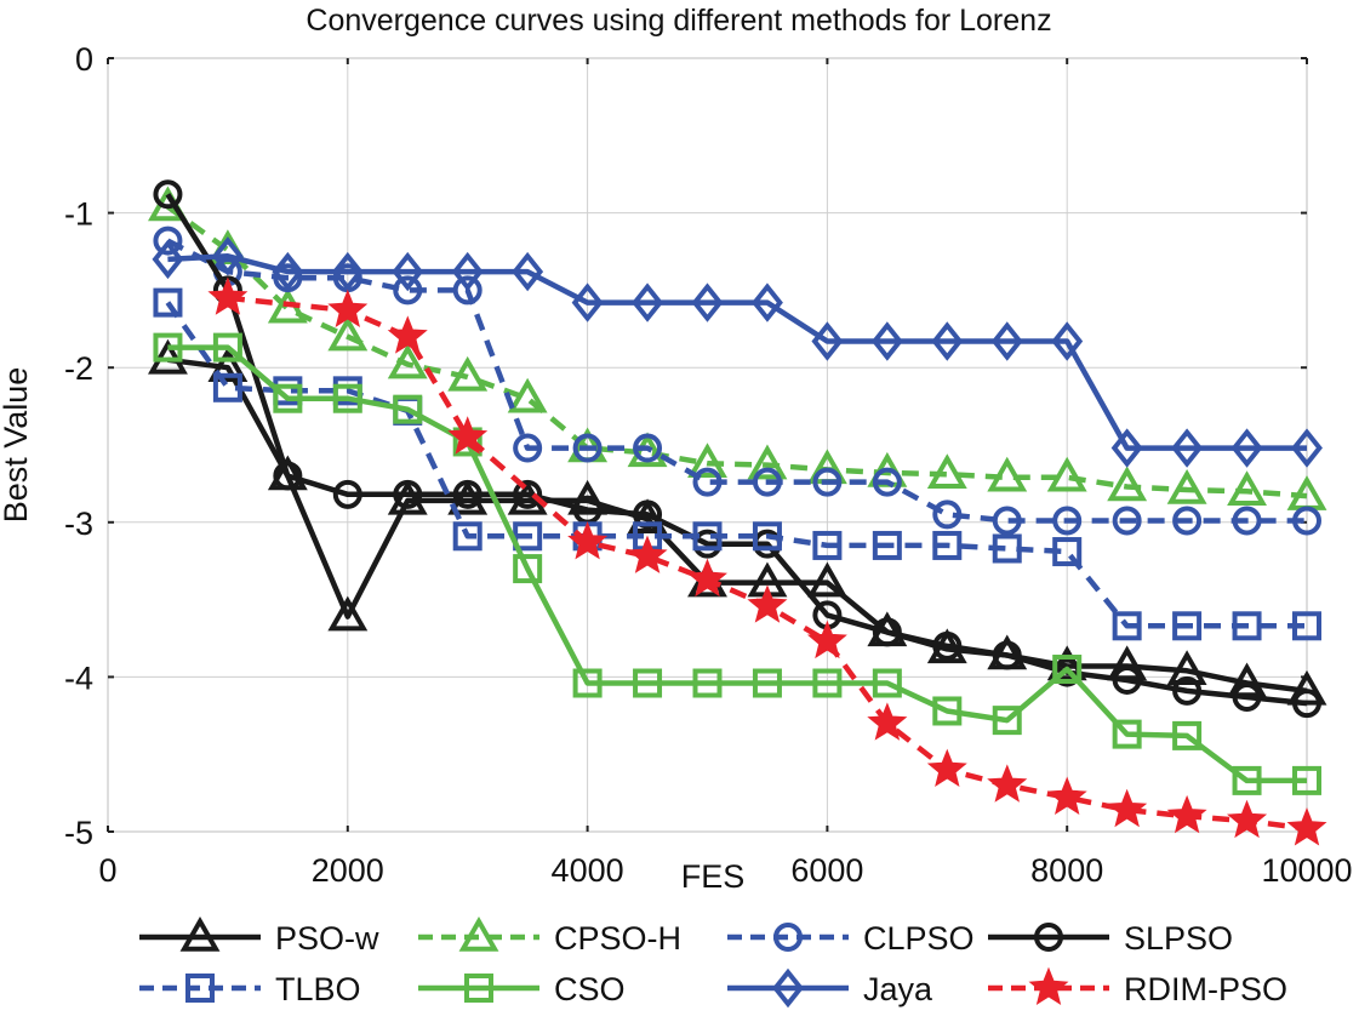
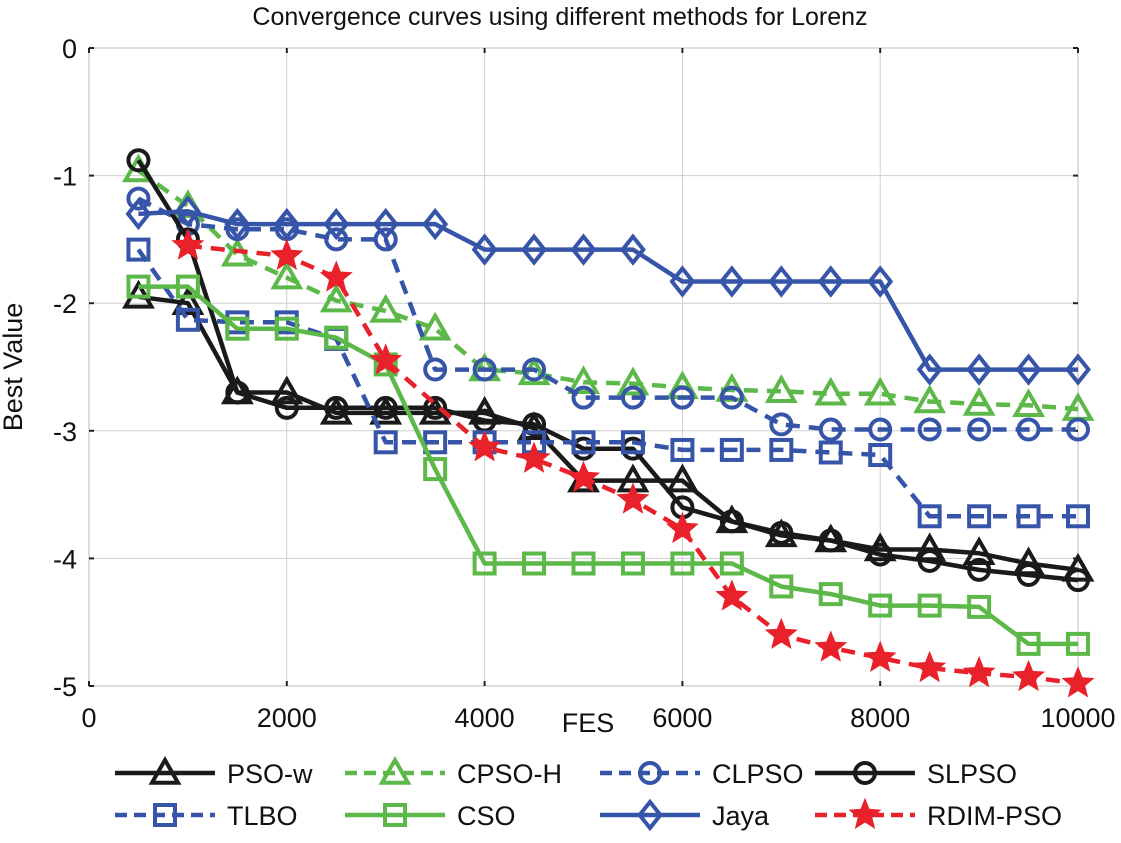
PSO-w/2000: -3.61 -> -2.70
CSO/8000: -3.95 -> -4.37
